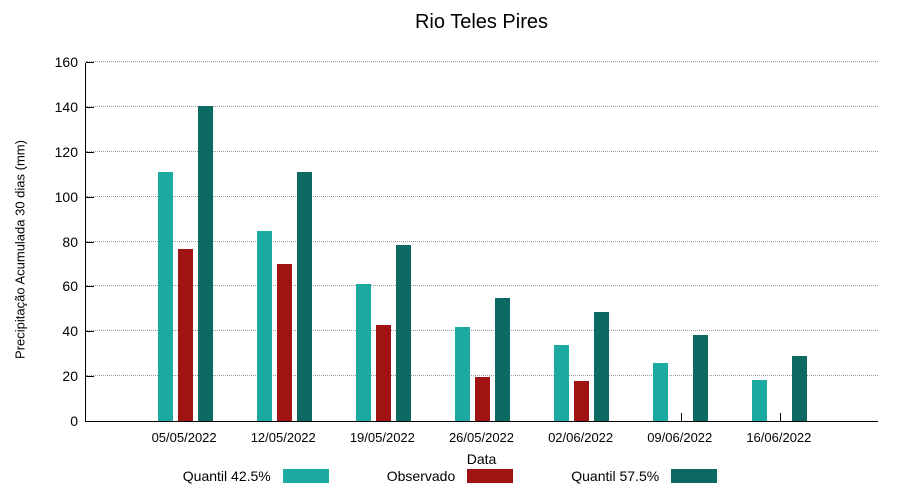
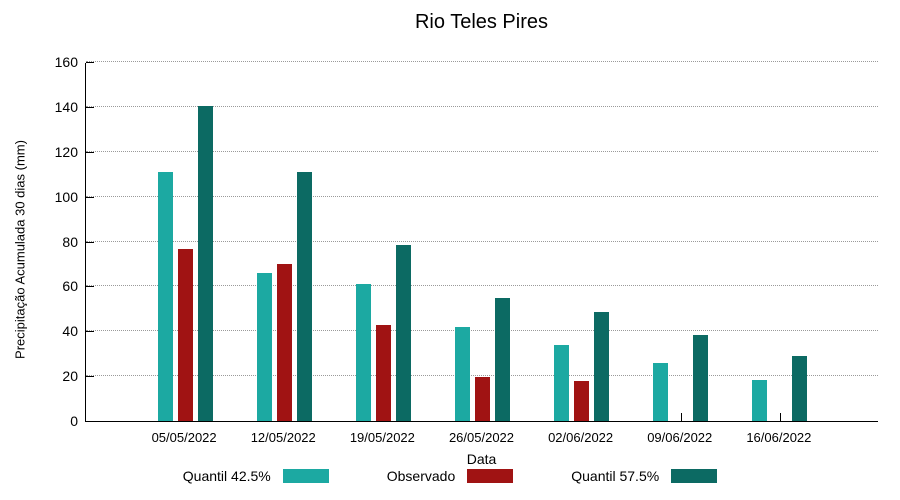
Quantil 42.5%/12/05/2022: 84 -> 66
